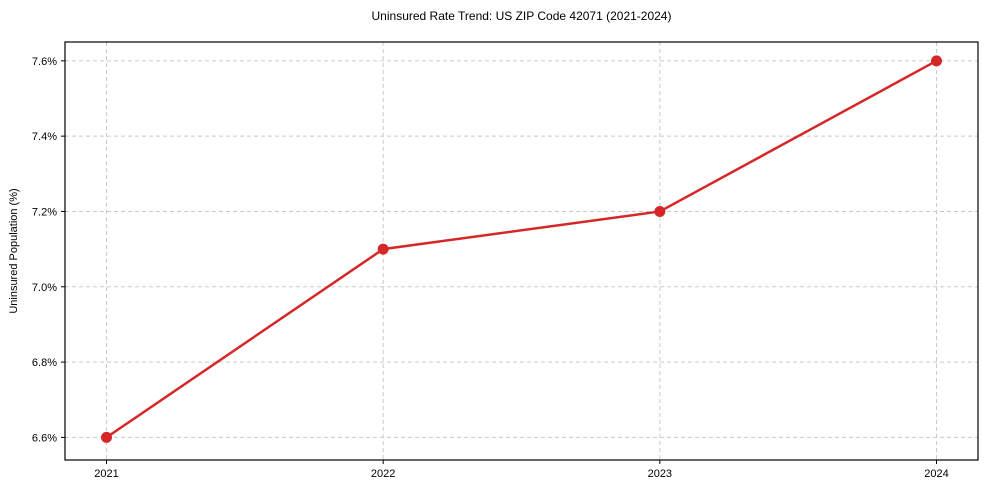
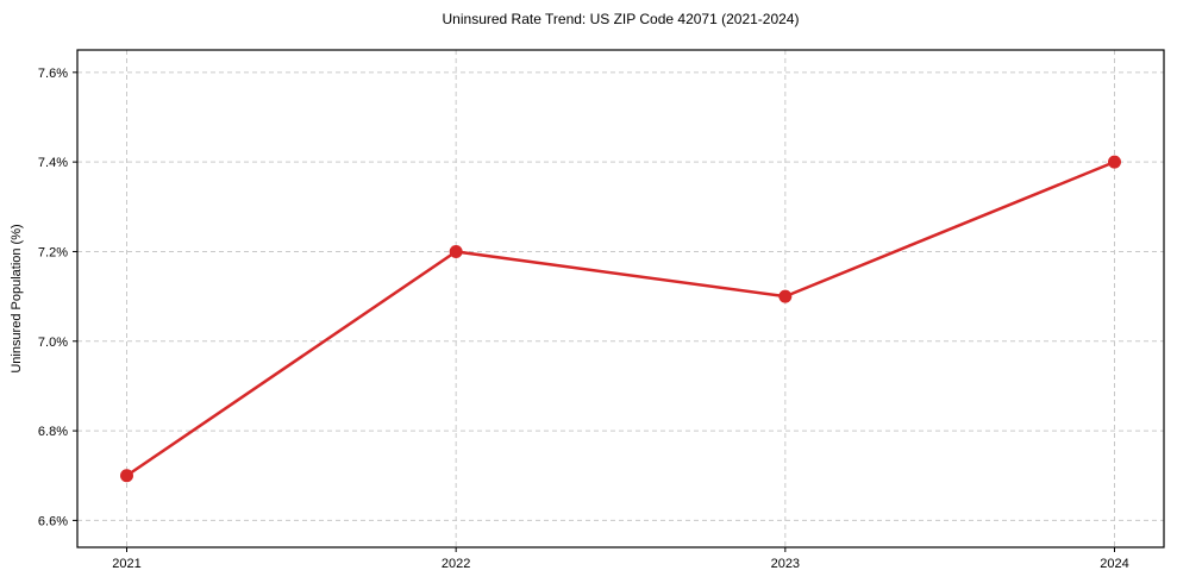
2021: 6.6% -> 6.7%
2022: 7.1% -> 7.2%
2023: 7.2% -> 7.1%
2024: 7.6% -> 7.4%
